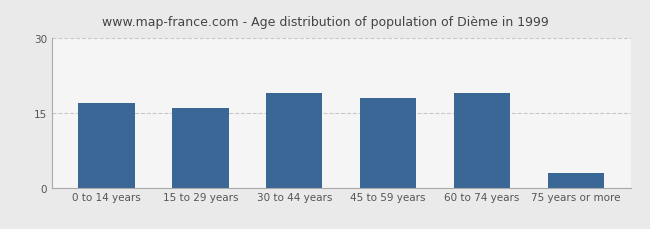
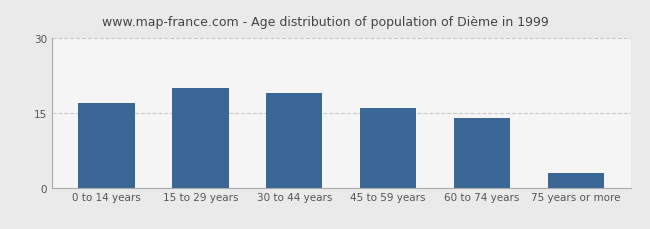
15 to 29 years: 16 -> 20
45 to 59 years: 18 -> 16
60 to 74 years: 19 -> 14
